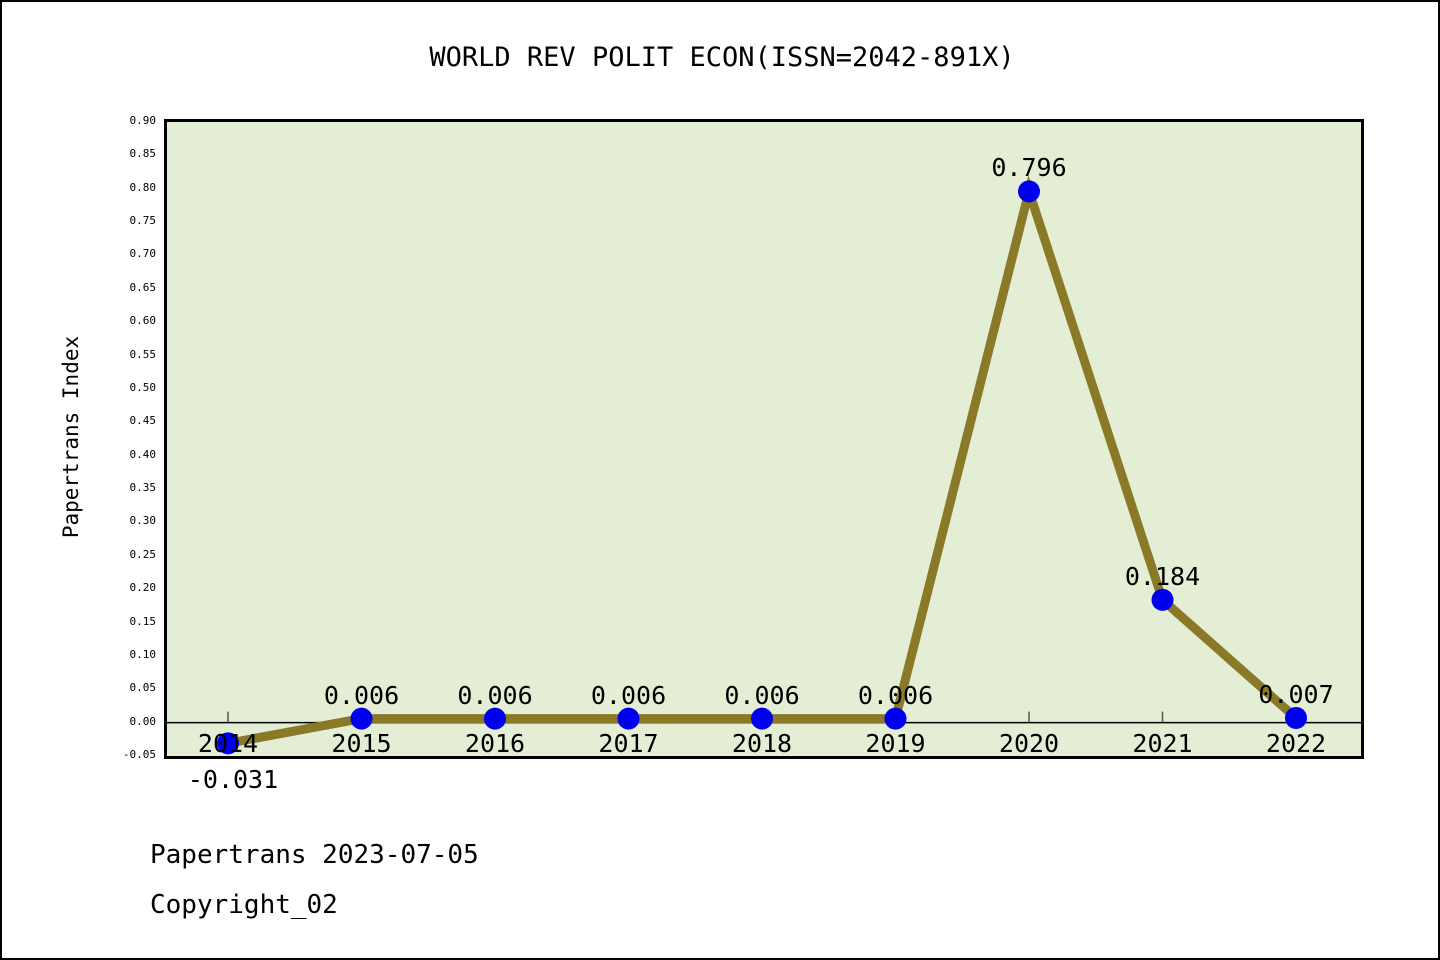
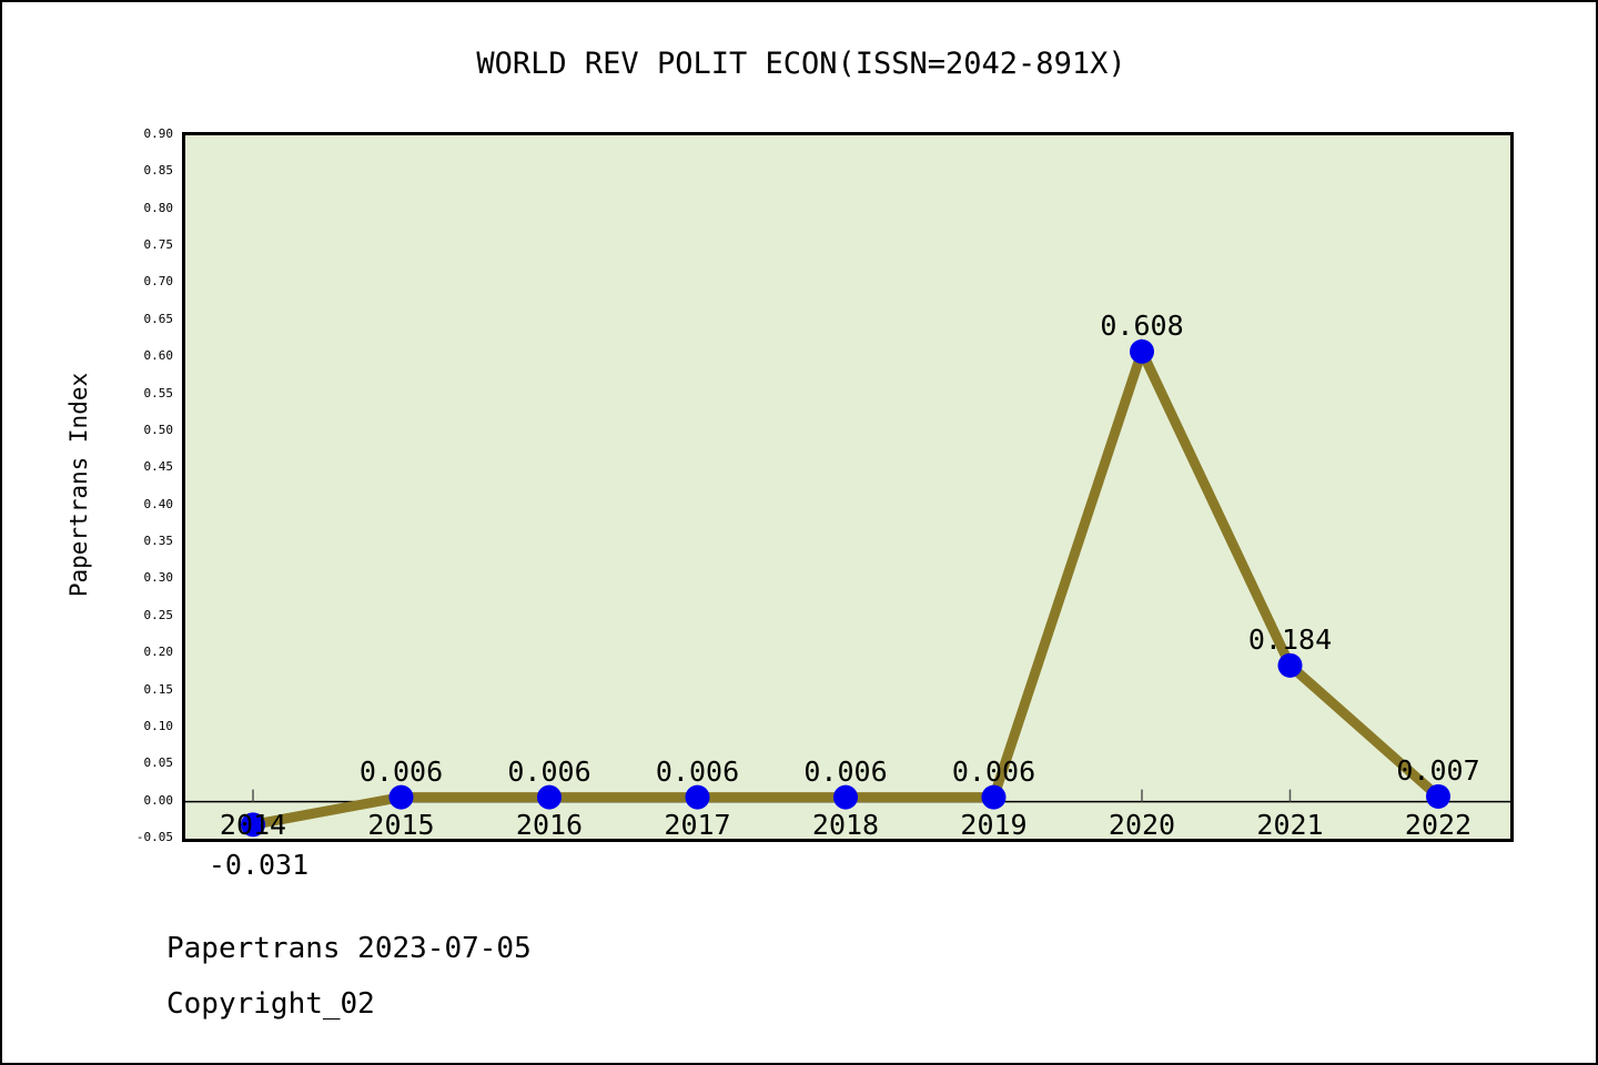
2020: 0.796 -> 0.608
